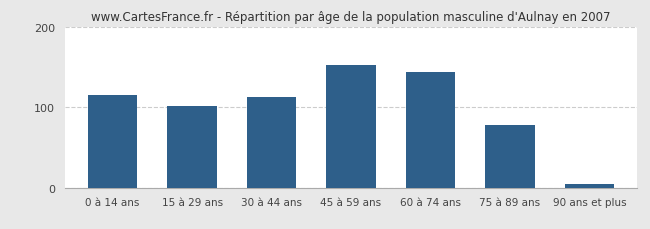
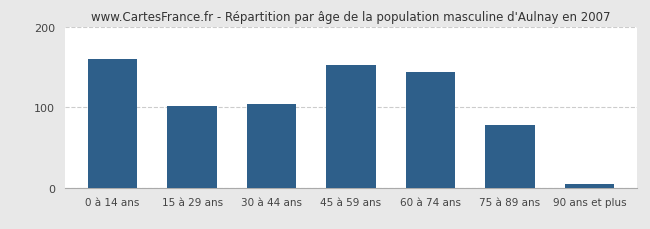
0 à 14 ans: 115 -> 160
30 à 44 ans: 112 -> 104
